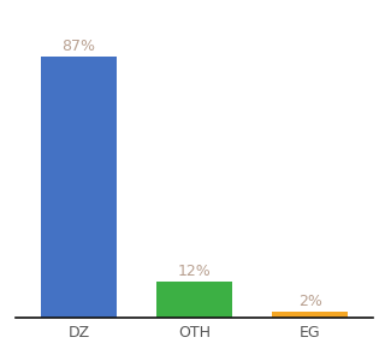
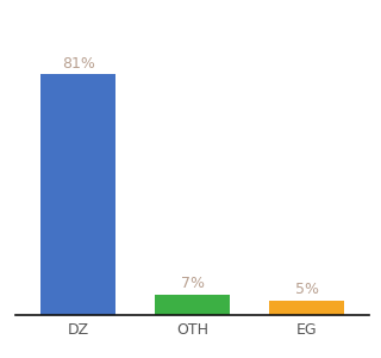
DZ: 87% -> 81%
OTH: 12% -> 7%
EG: 2% -> 5%
